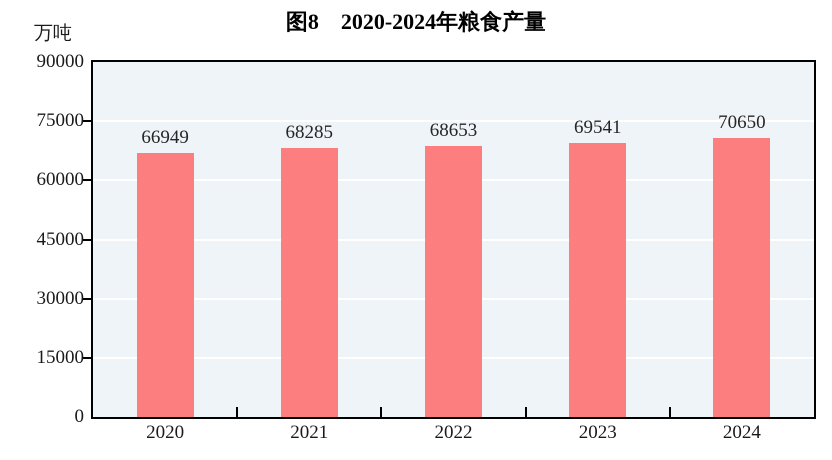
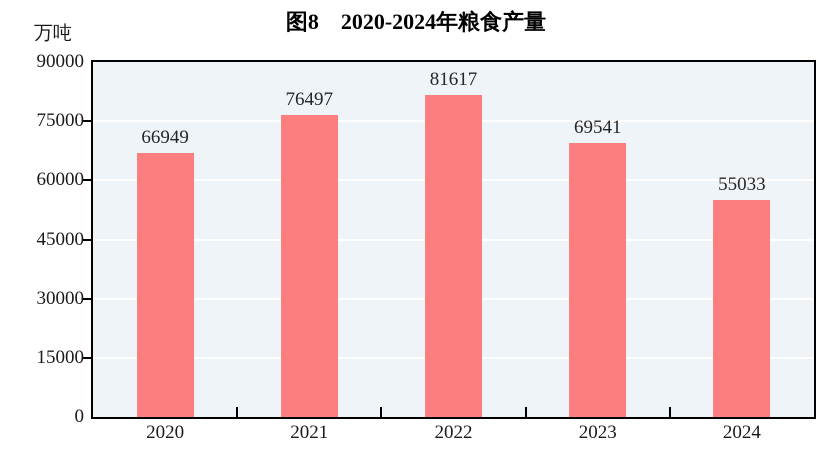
2021: 68285 -> 76497
2022: 68653 -> 81617
2024: 70650 -> 55033
